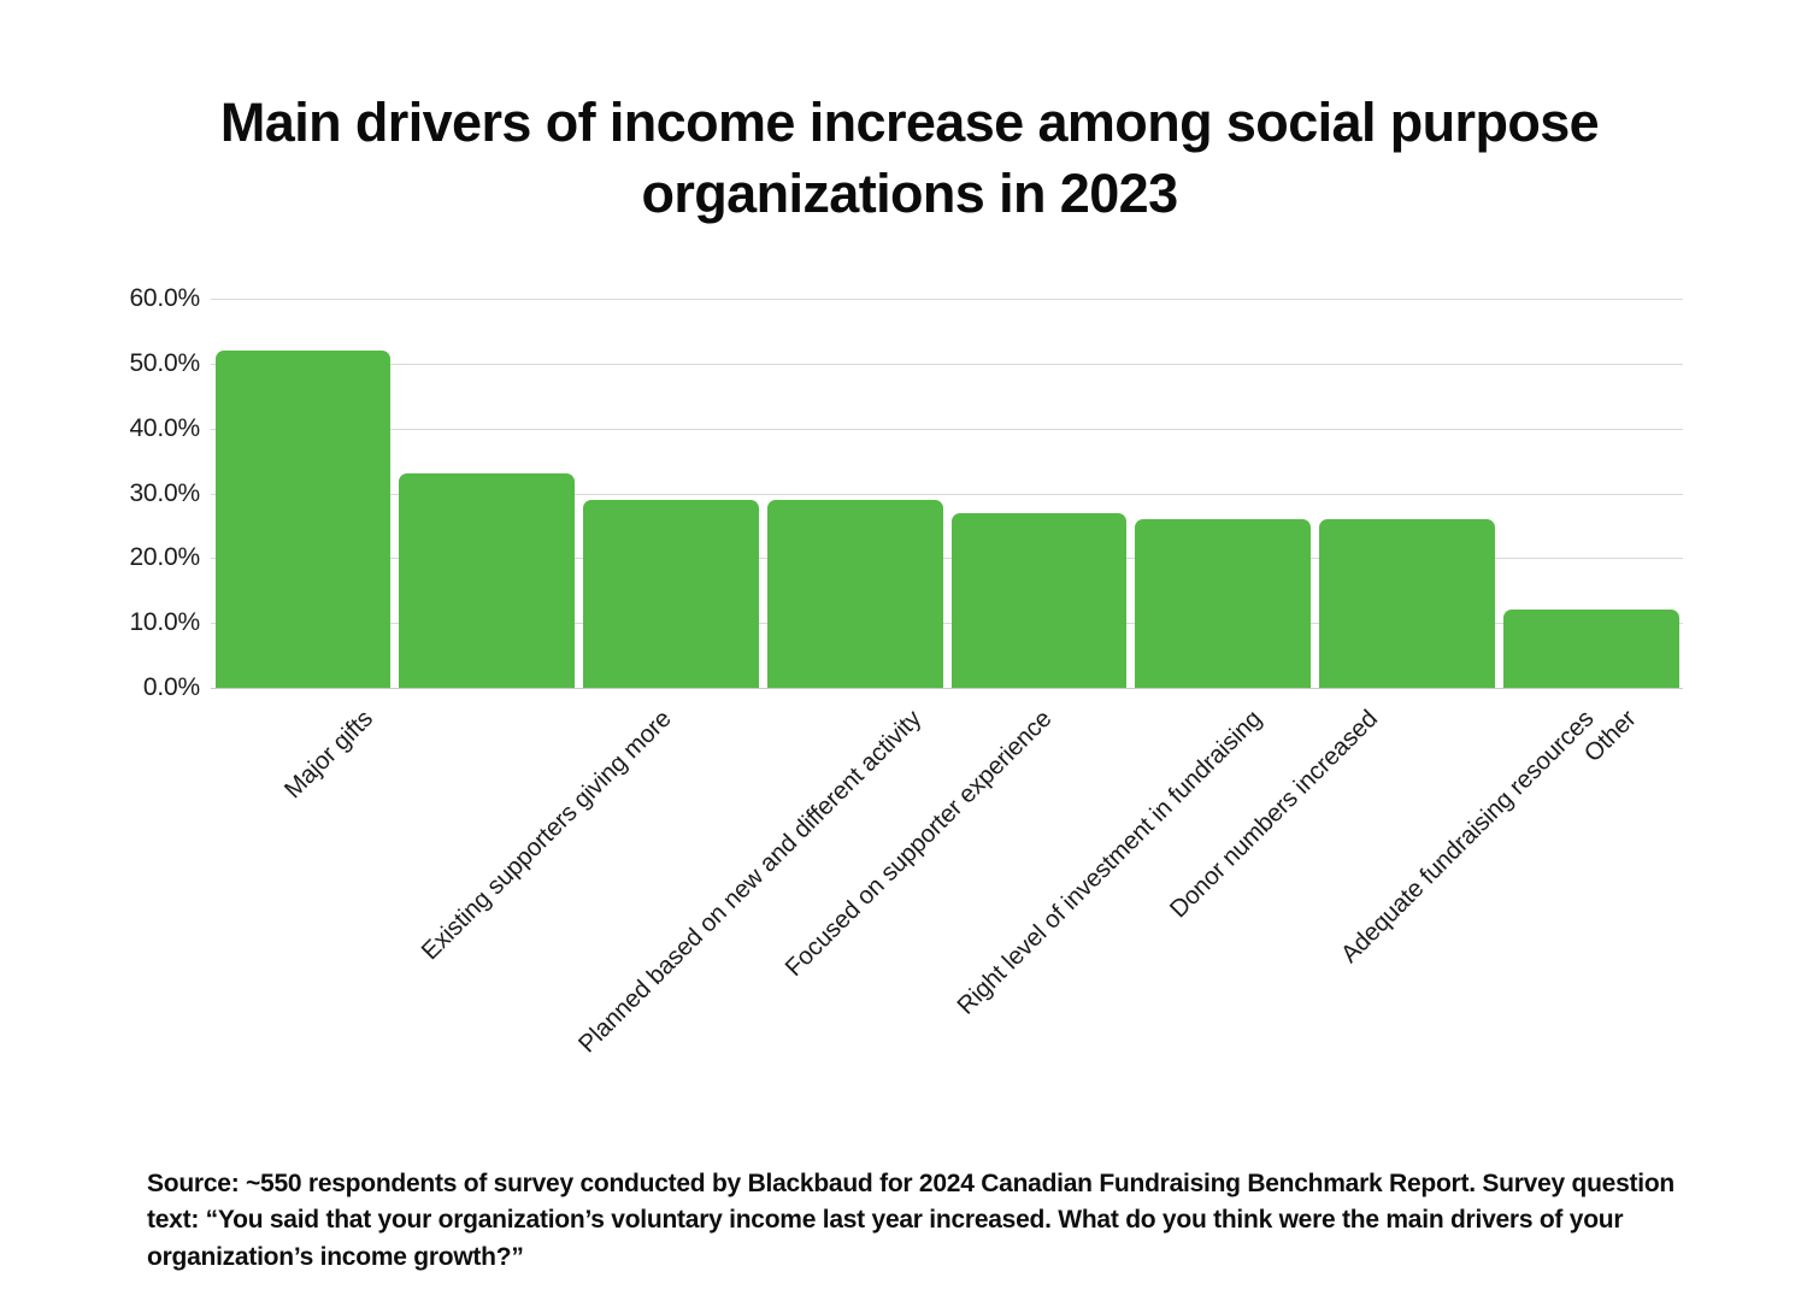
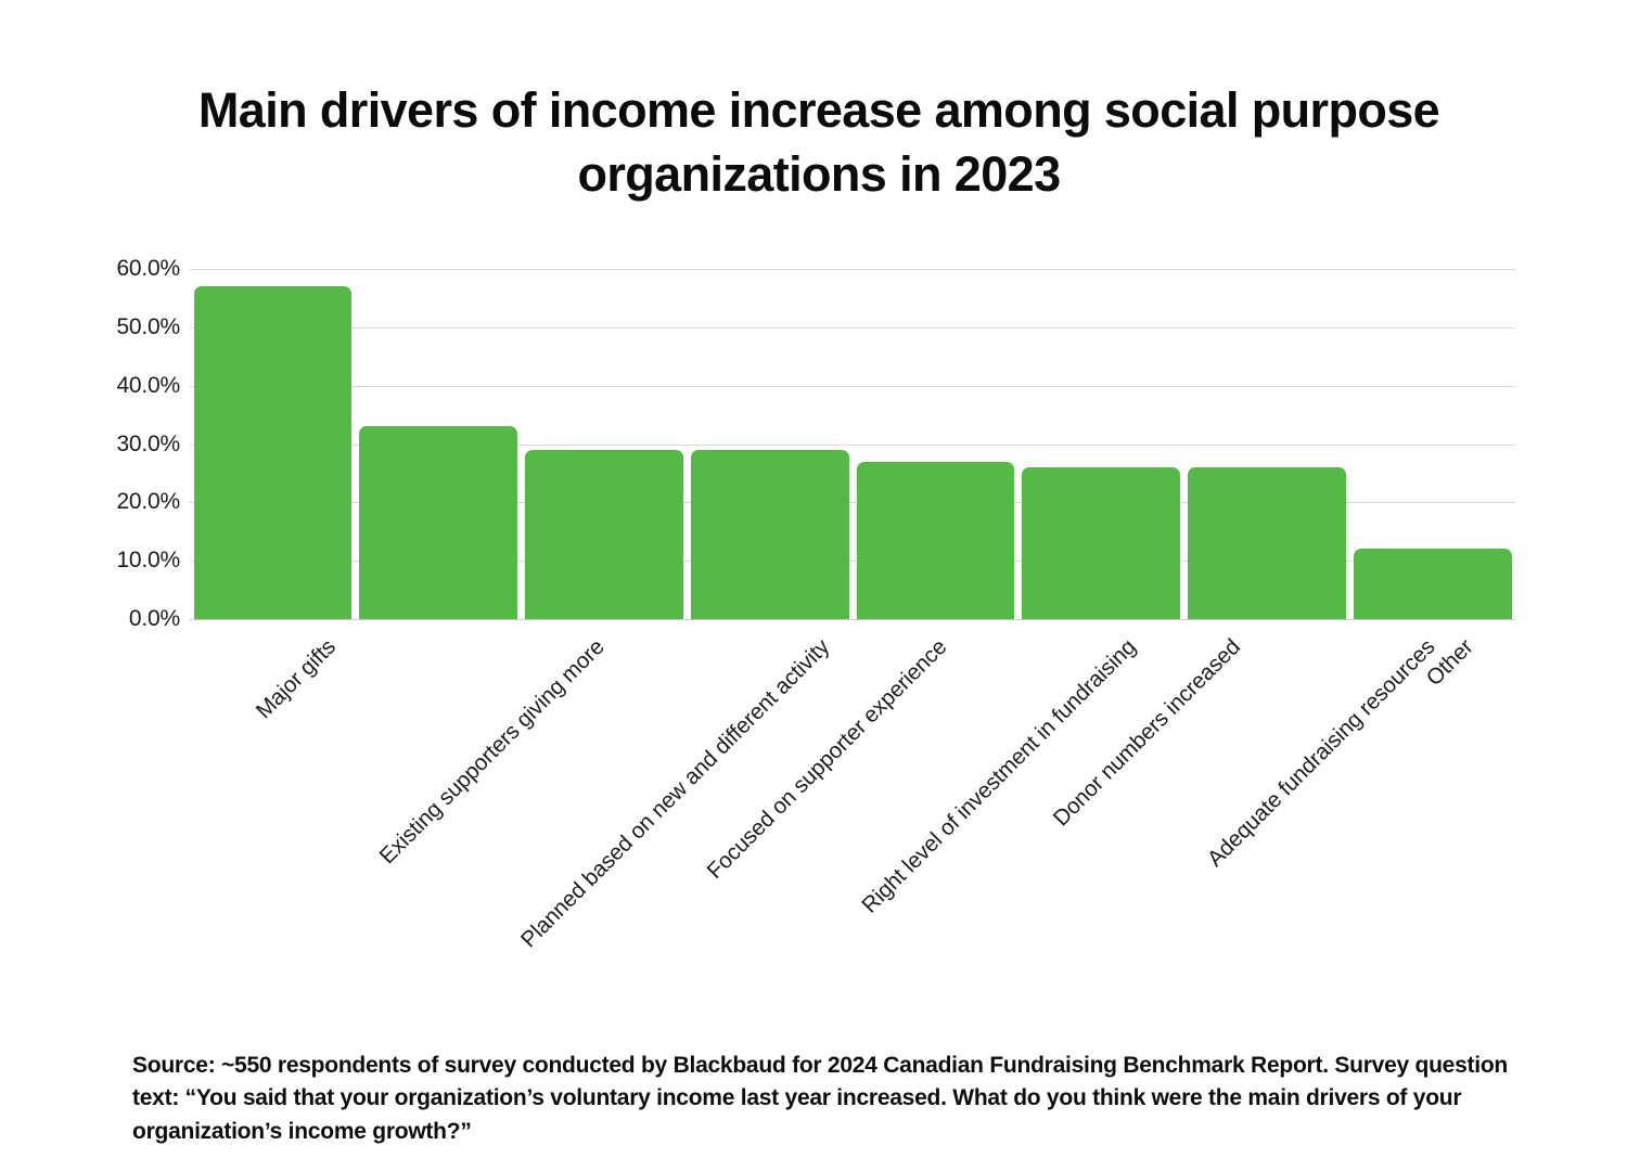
Major gifts: 52% -> 57%
